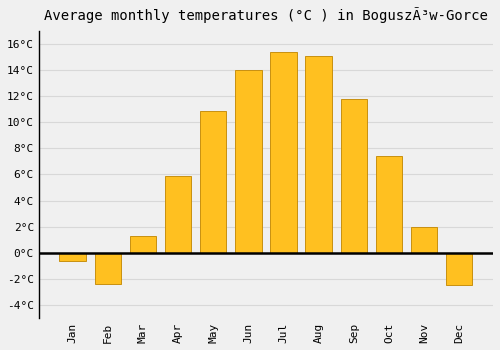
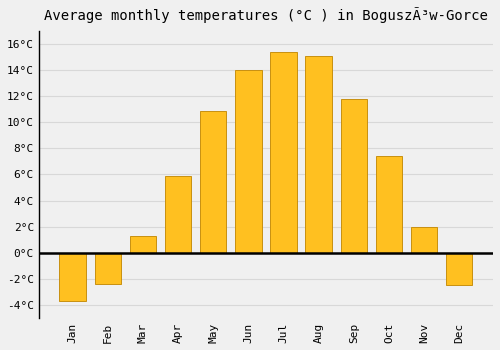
Jan: -0.6°C -> -3.7°C
